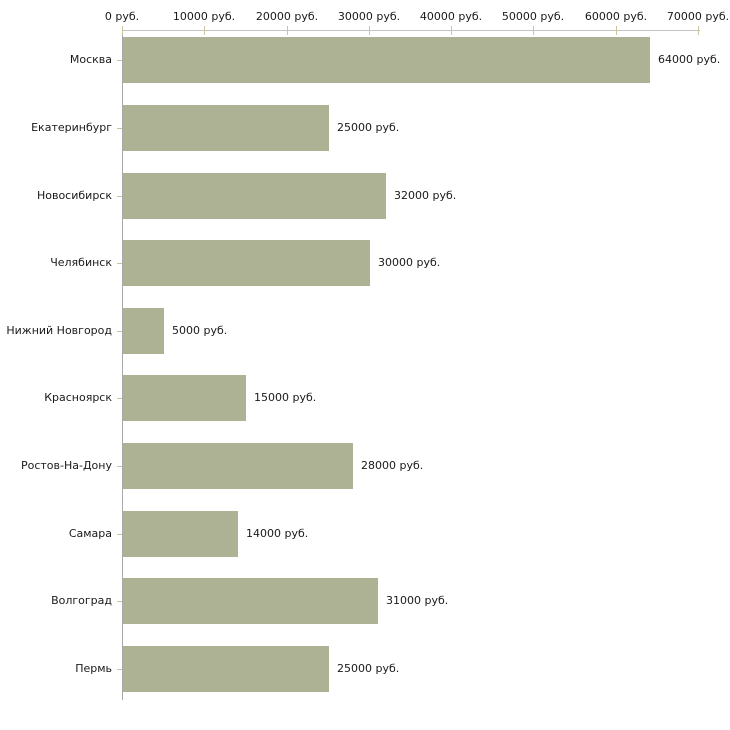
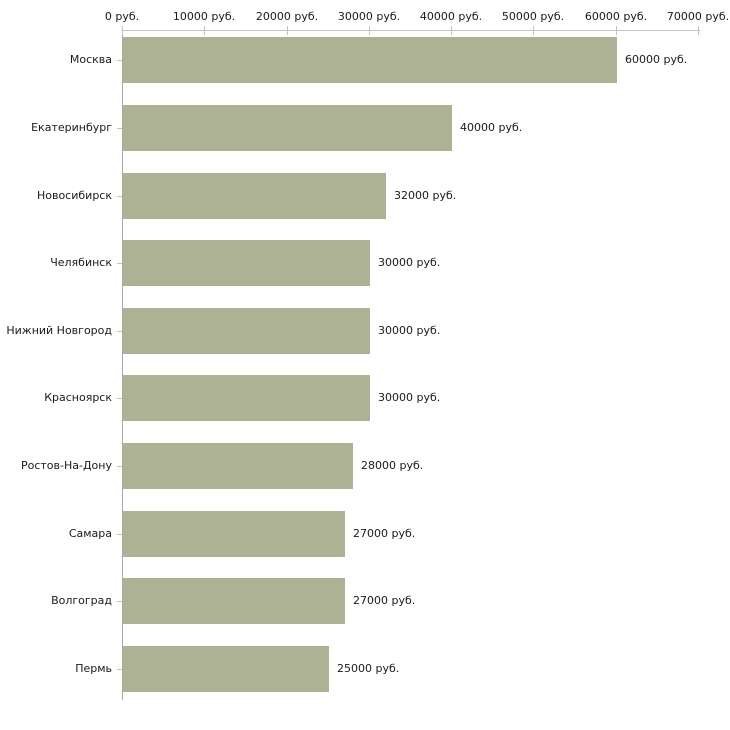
Москва: 64000 -> 60000
Екатеринбург: 25000 -> 40000
Нижний Новгород: 5000 -> 30000
Красноярск: 15000 -> 30000
Самара: 14000 -> 27000
Волгоград: 31000 -> 27000
